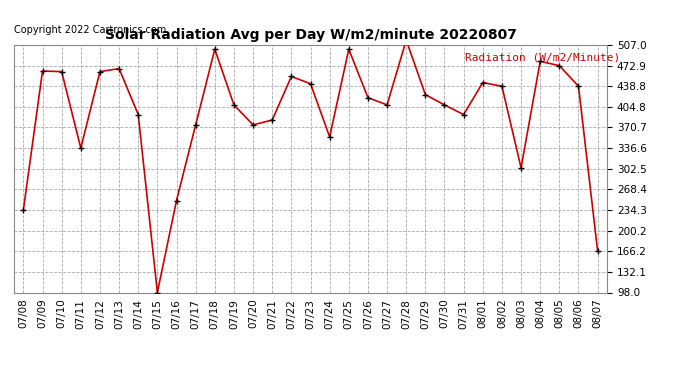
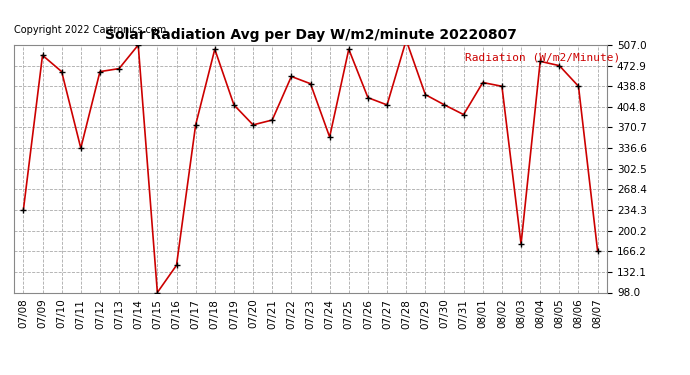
07/09: 464 -> 490
07/14: 392 -> 507
07/16: 250 -> 143
08/03: 304 -> 178
